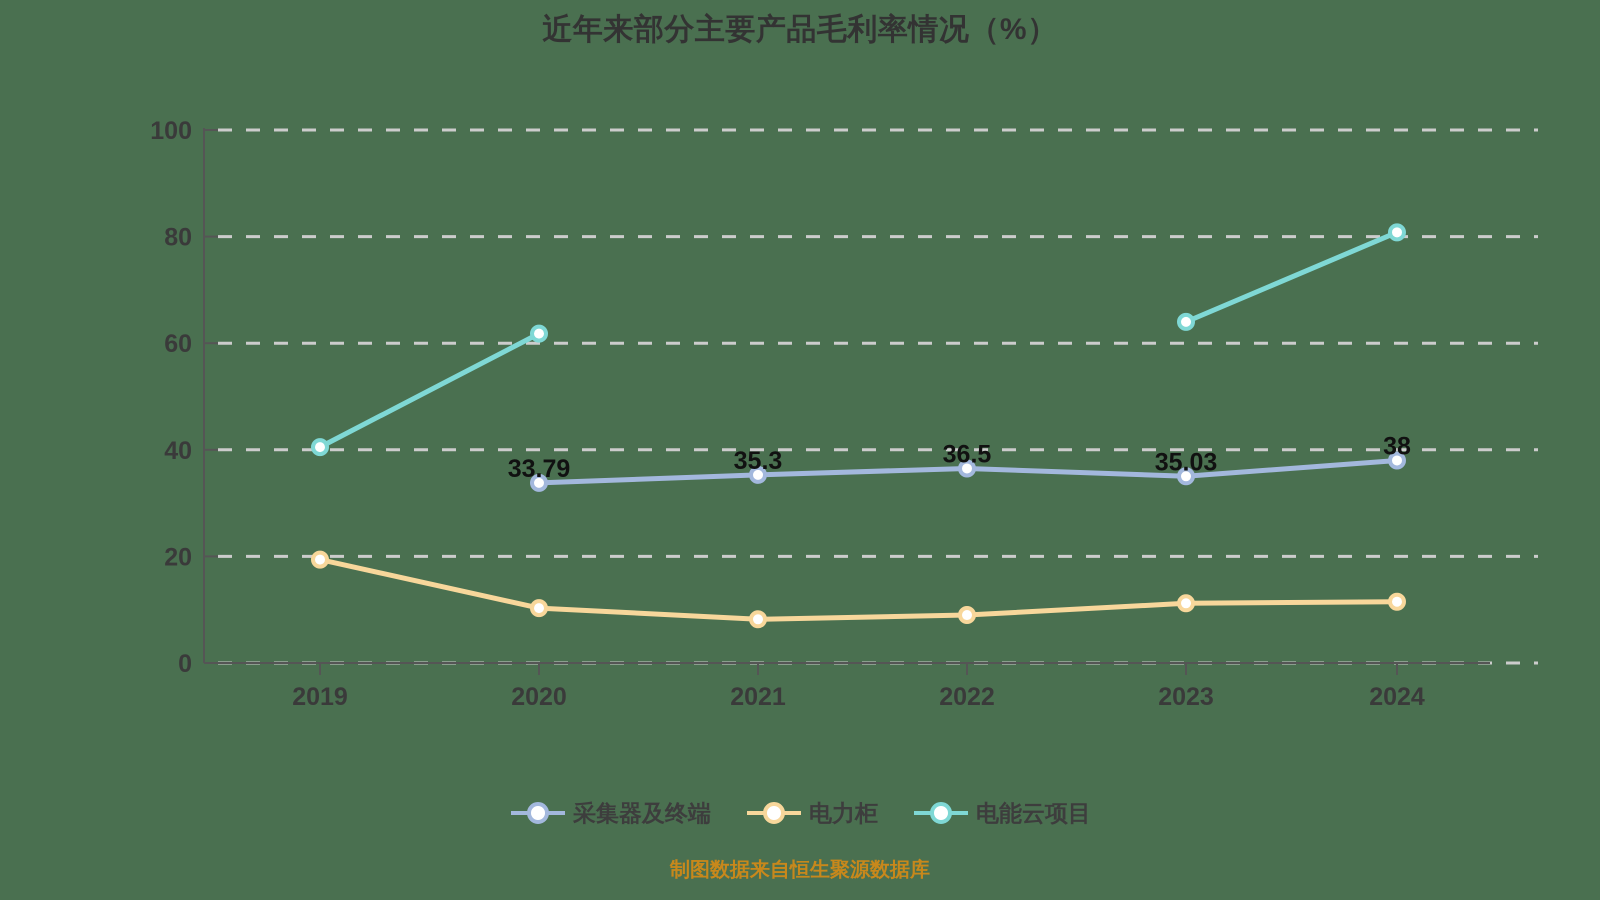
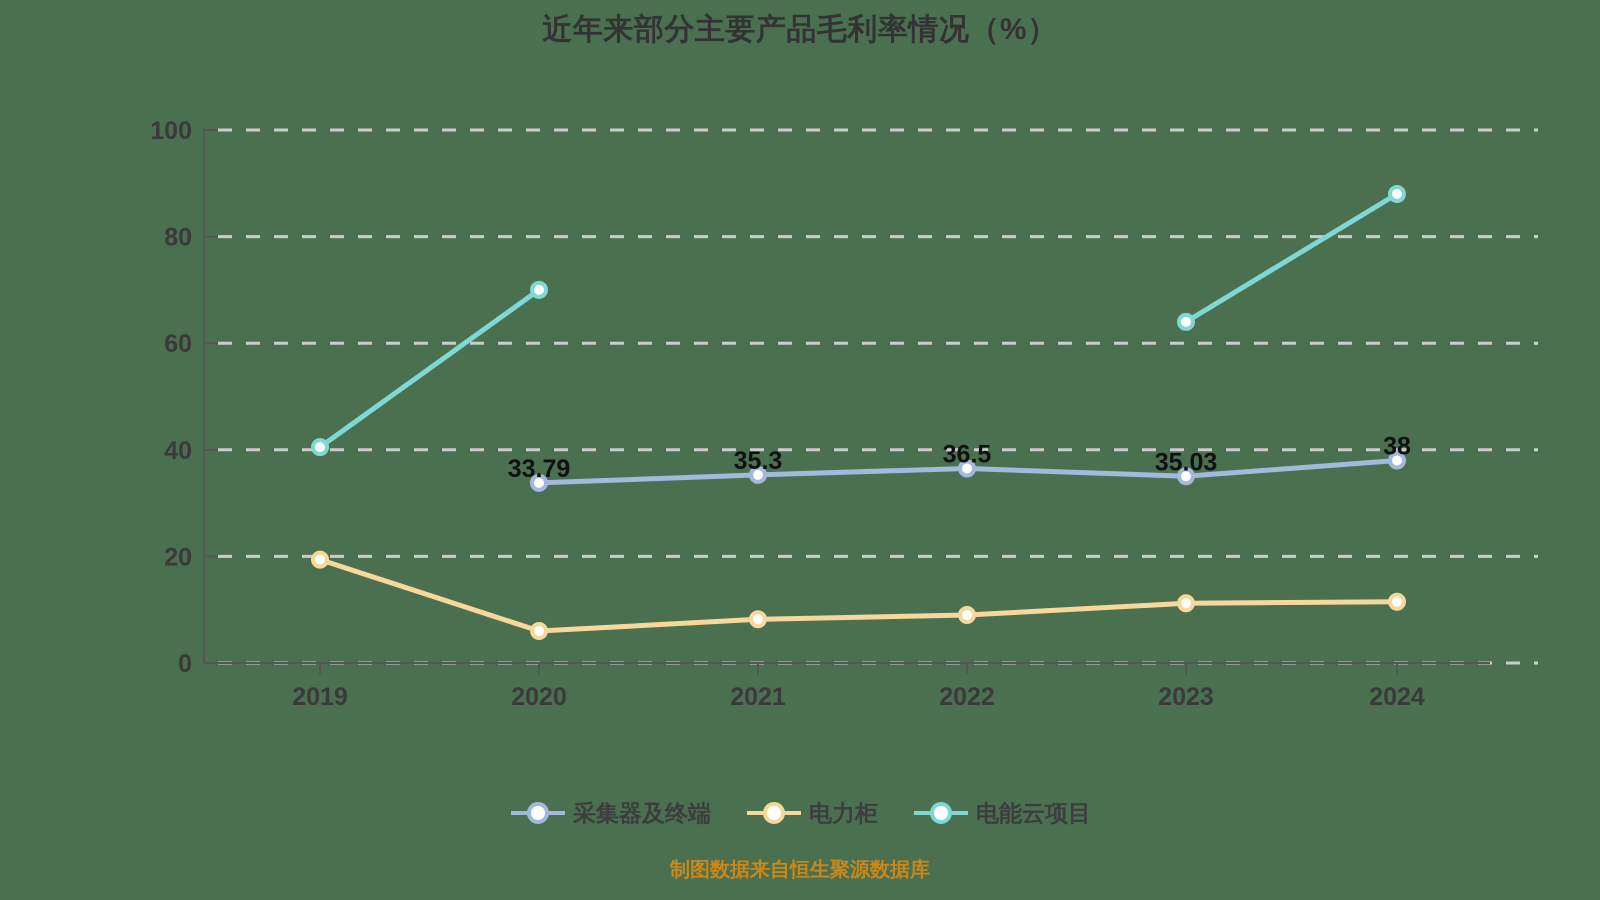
电力柜/2020: 10 -> 6
电能云项目/2020: 62 -> 70
电能云项目/2024: 81 -> 88
